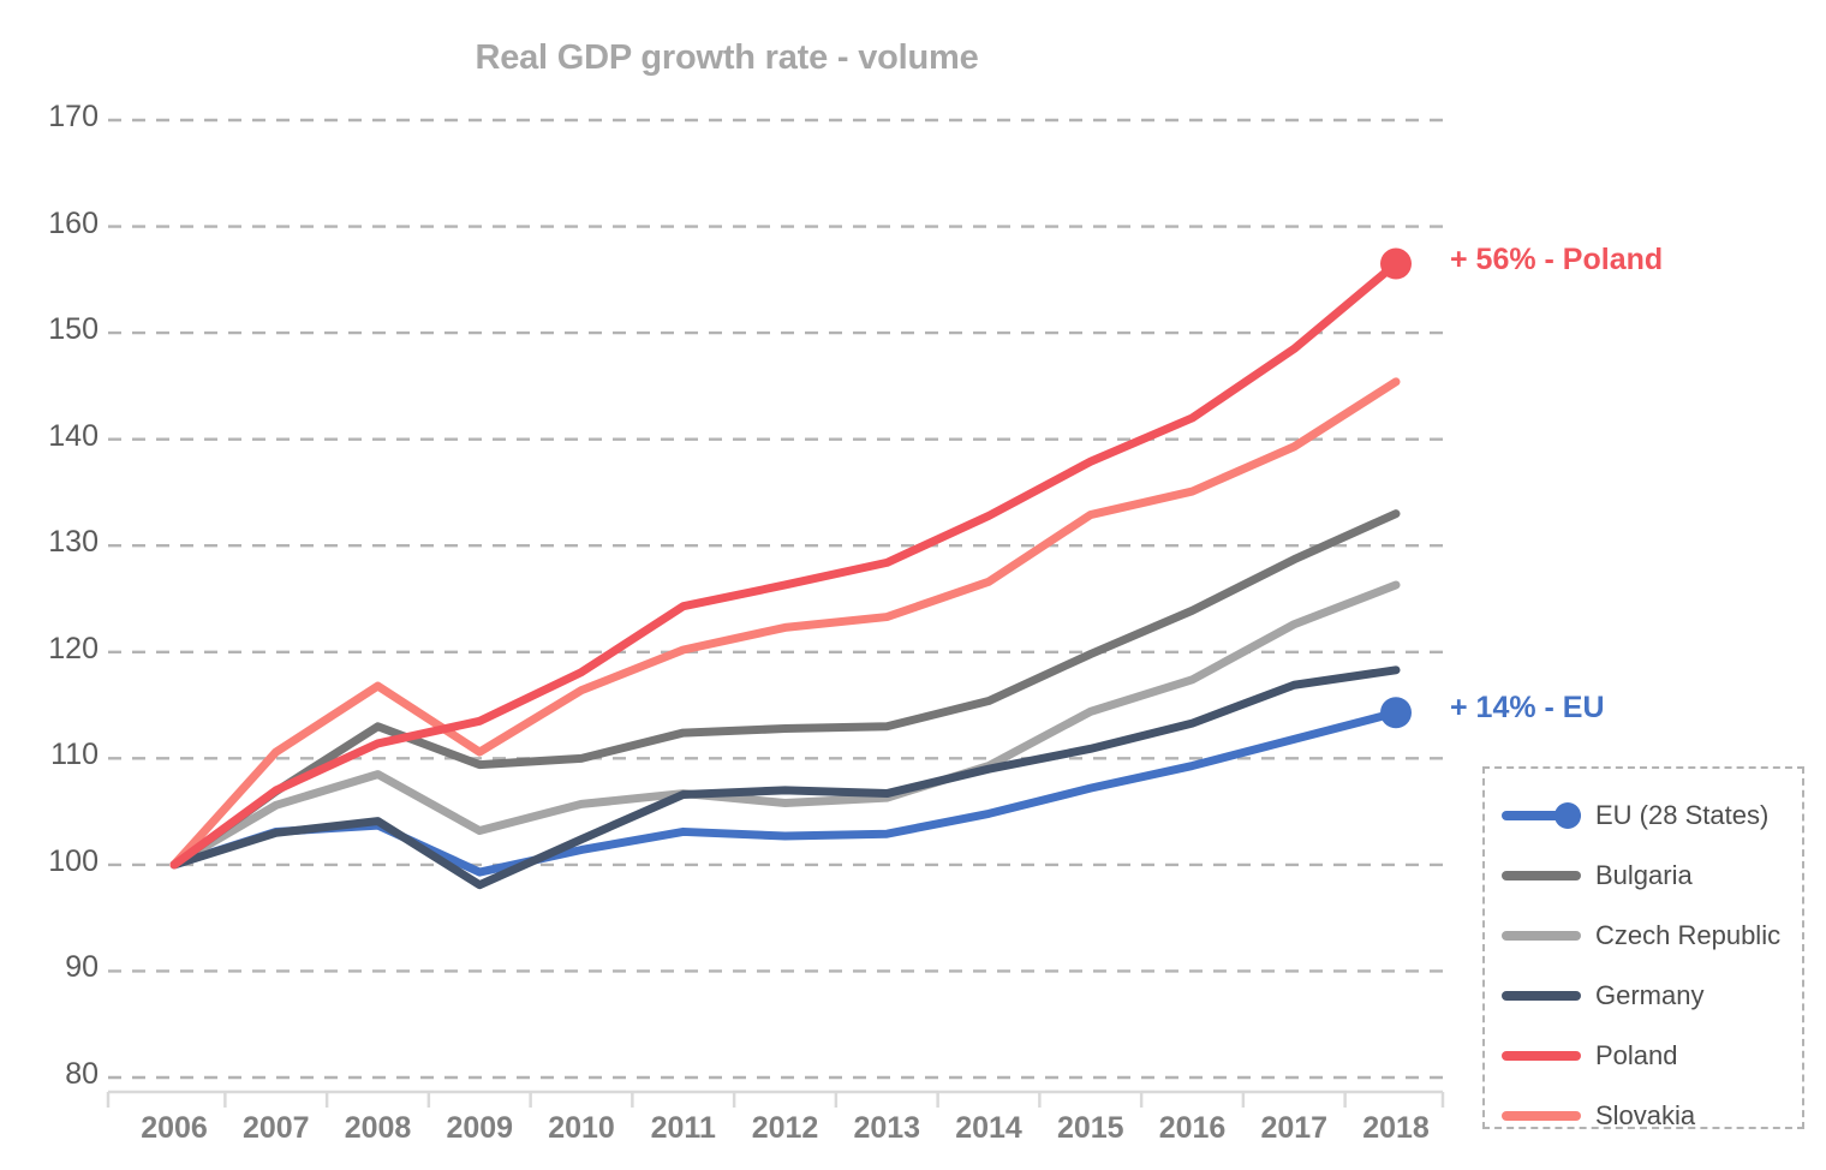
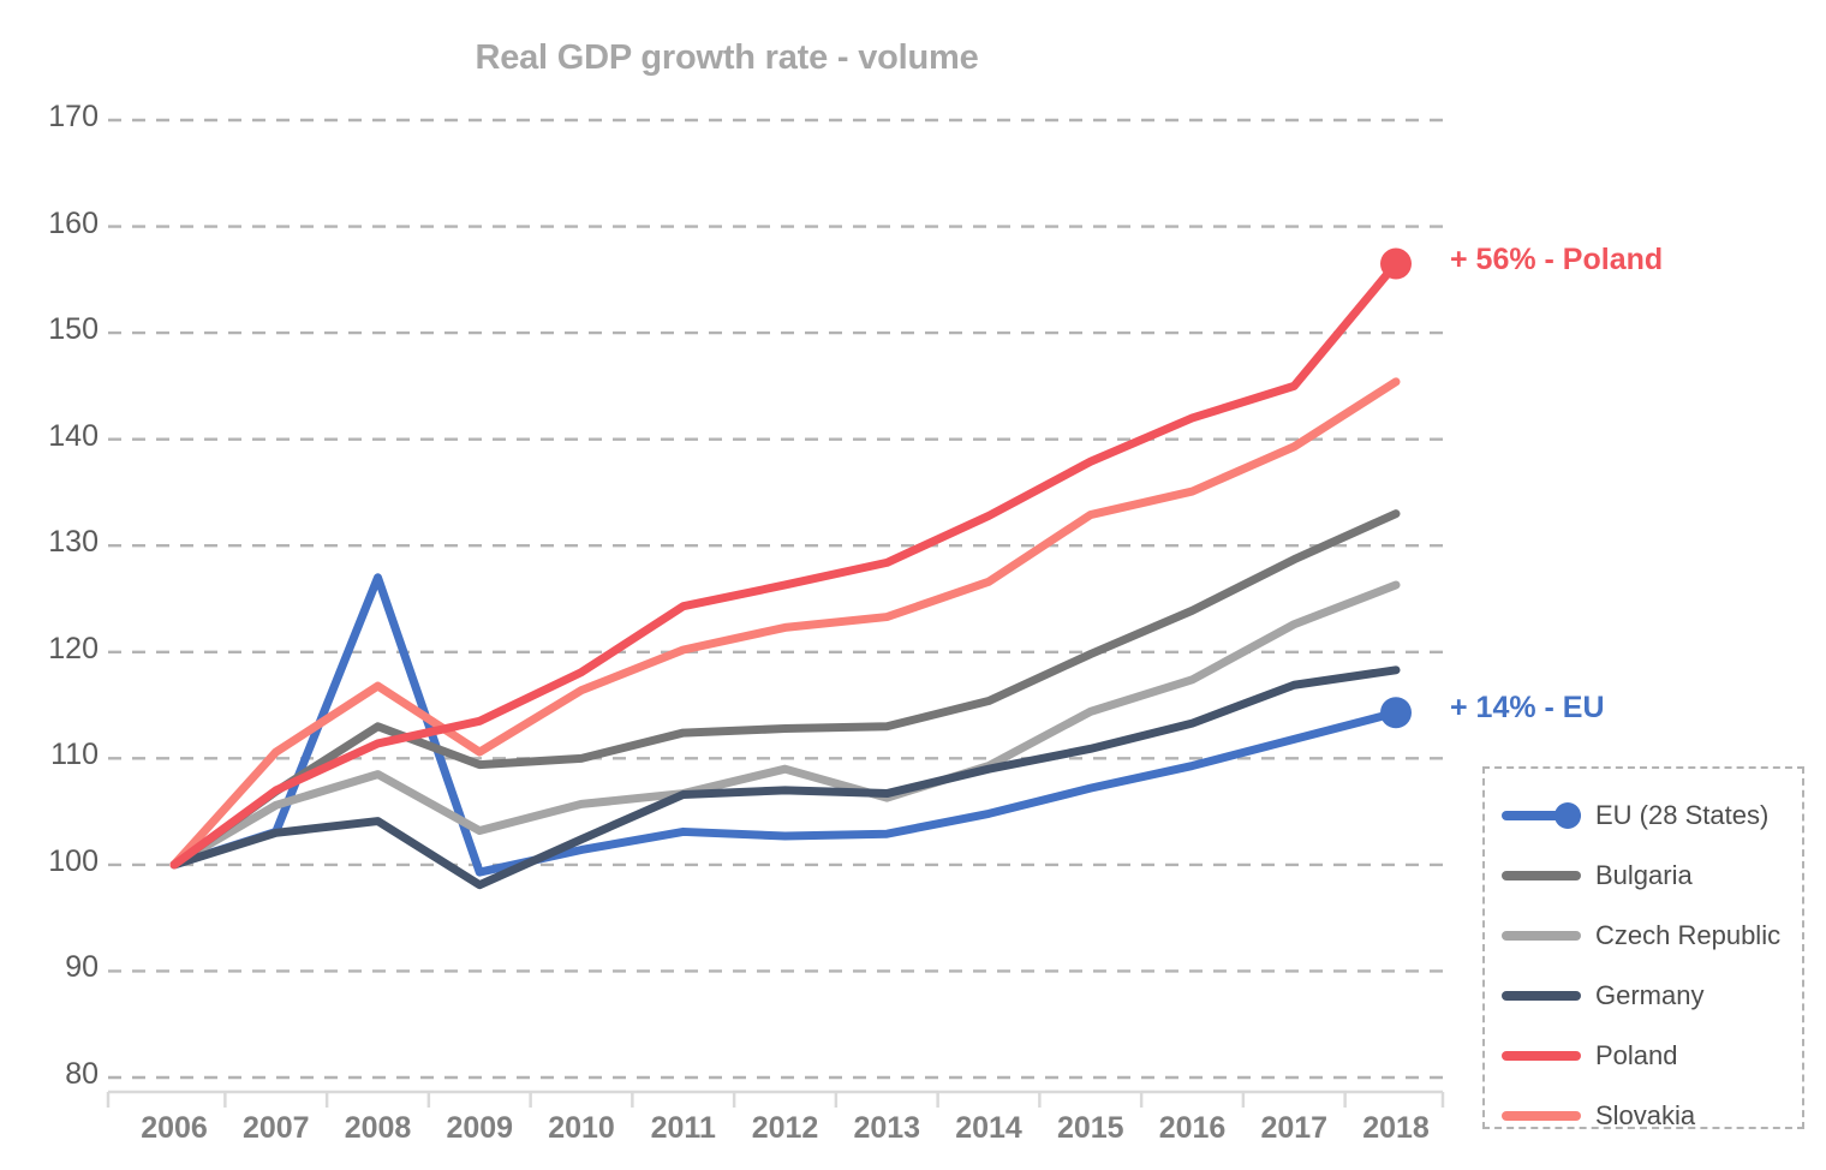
EU (28 States)/2008: 104 -> 127
Czech Republic/2012: 106 -> 109
Poland/2017: 148 -> 145
